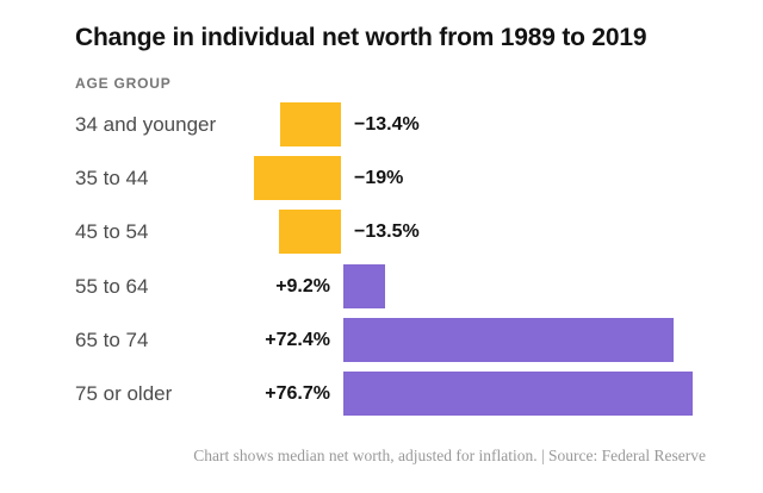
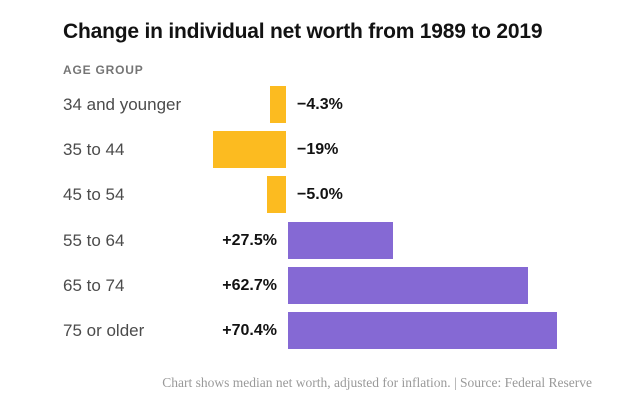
34 and younger: −13.4% -> −4.3%
45 to 54: −13.5% -> −5.0%
55 to 64: +9.2% -> +27.5%
65 to 74: +72.4% -> +62.7%
75 or older: +76.7% -> +70.4%
